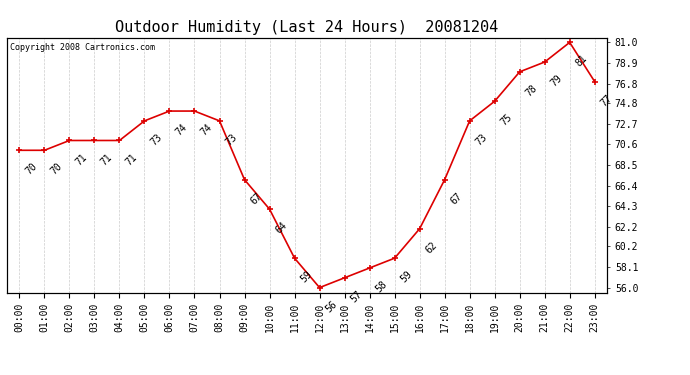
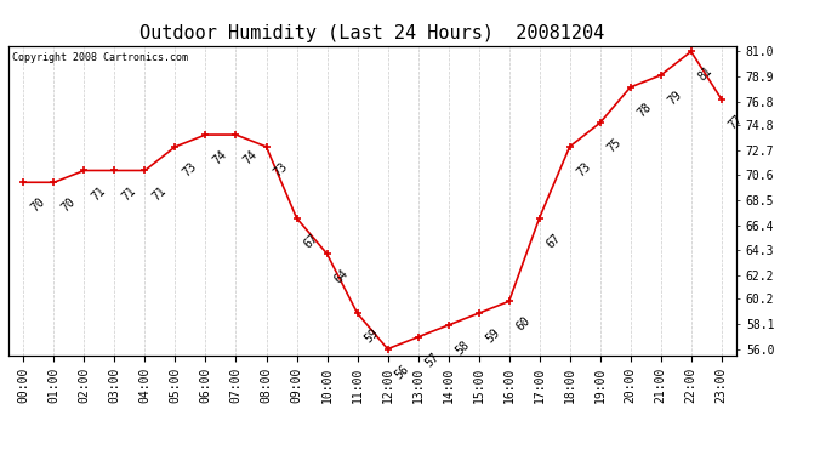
16:00: 62 -> 60
